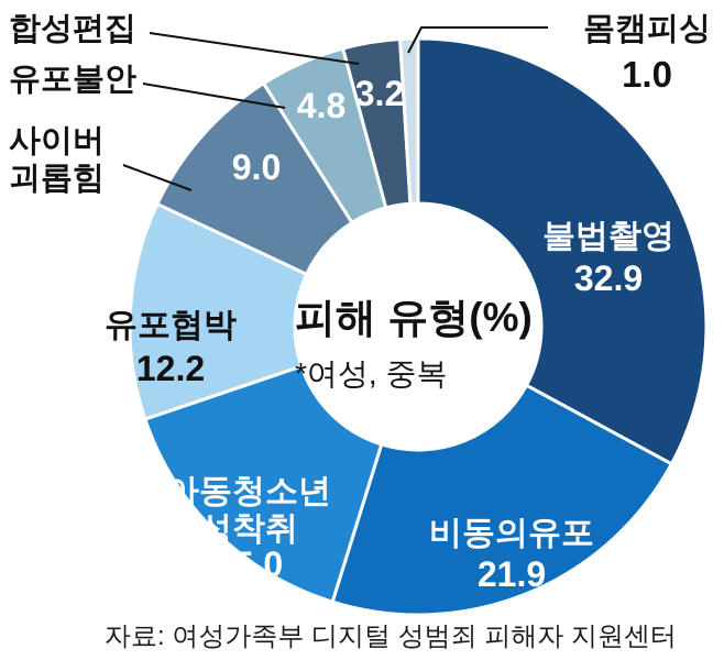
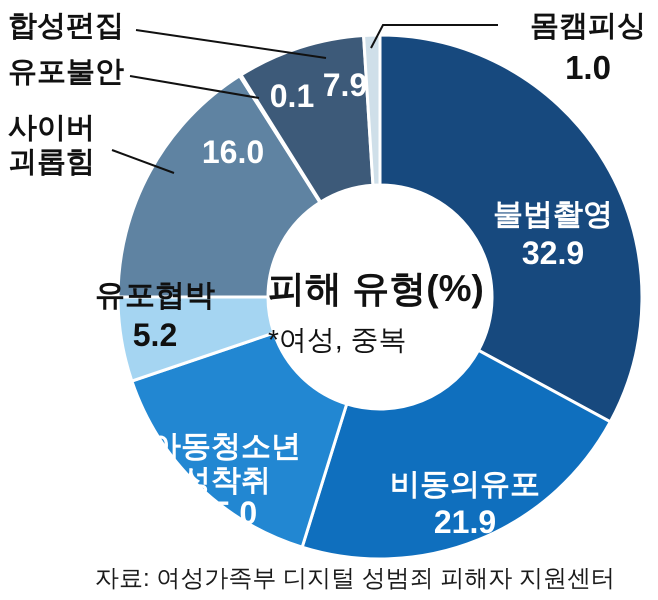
유포협박: 12.2 -> 5.2
사이버 괴롭힘: 9.0 -> 16.0
유포불안: 4.8 -> 0.1
합성편집: 3.2 -> 7.9
